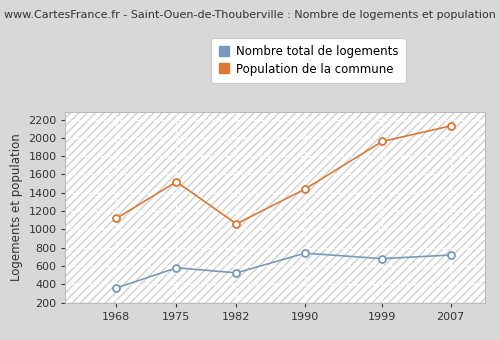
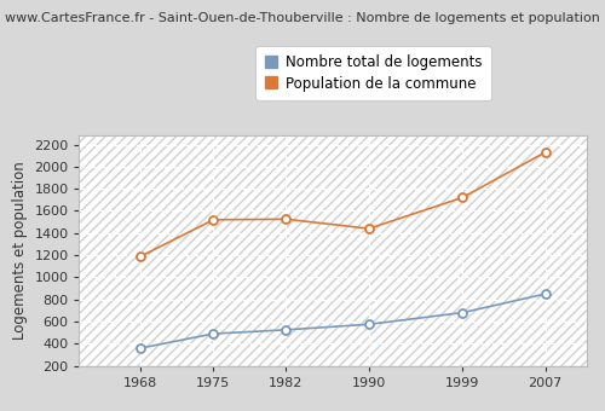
Population de la commune/1968: 1120 -> 1190
Nombre total de logements/1975: 580 -> 490
Population de la commune/1982: 1060 -> 1520
Nombre total de logements/1990: 740 -> 580
Population de la commune/1999: 1960 -> 1720
Nombre total de logements/2007: 720 -> 850
